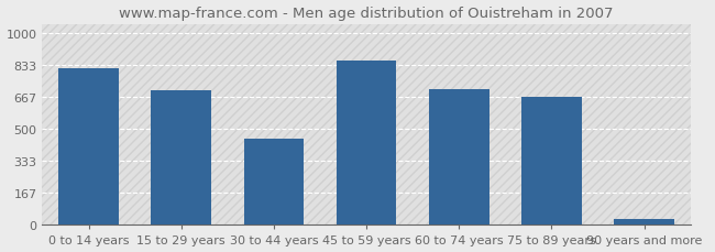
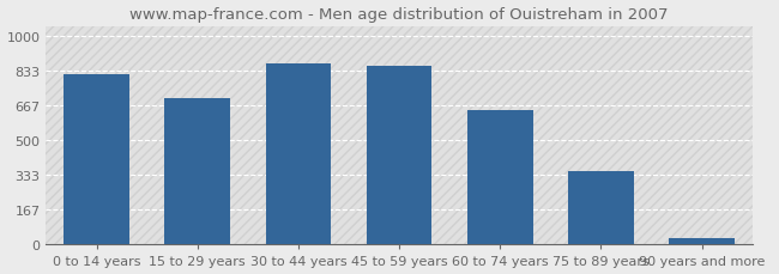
30 to 44 years: 450 -> 870
60 to 74 years: 710 -> 640
75 to 89 years: 670 -> 350
